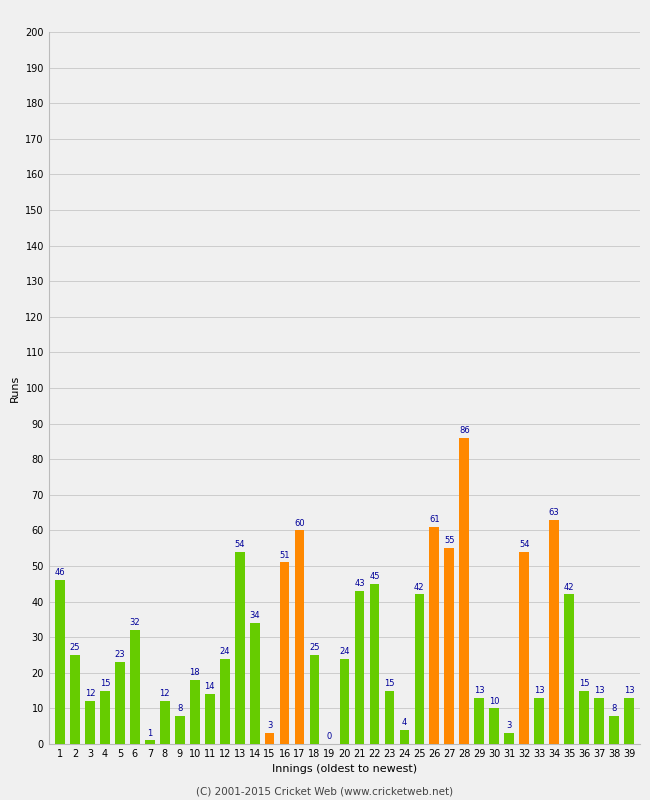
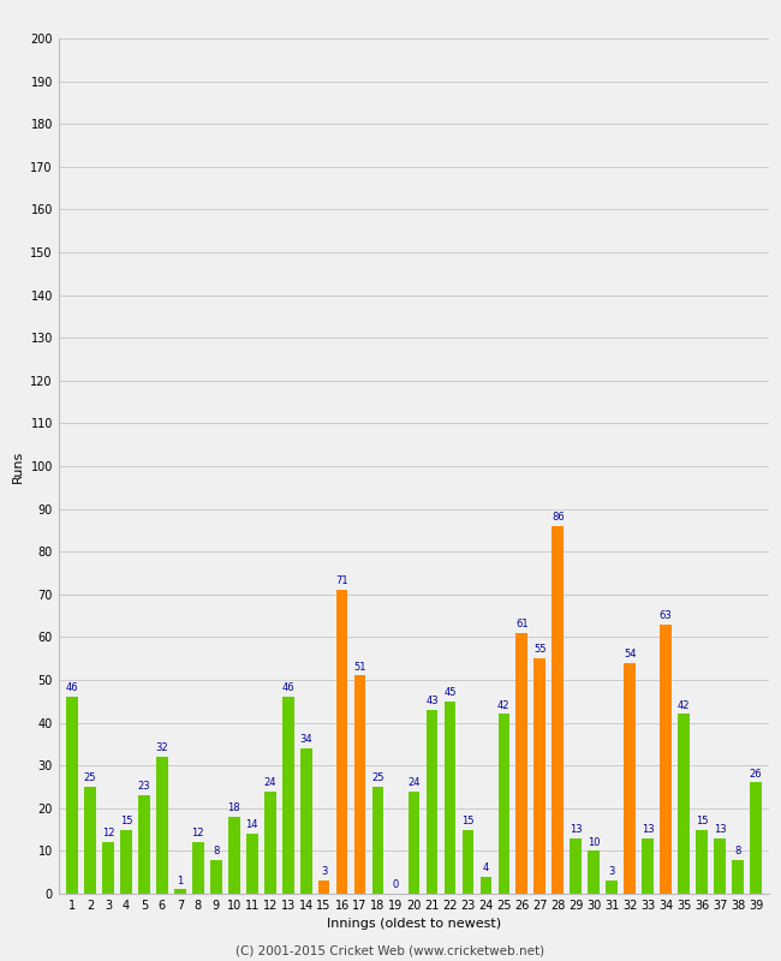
13: 54 -> 46
16: 51 -> 71
17: 60 -> 51
39: 13 -> 26
